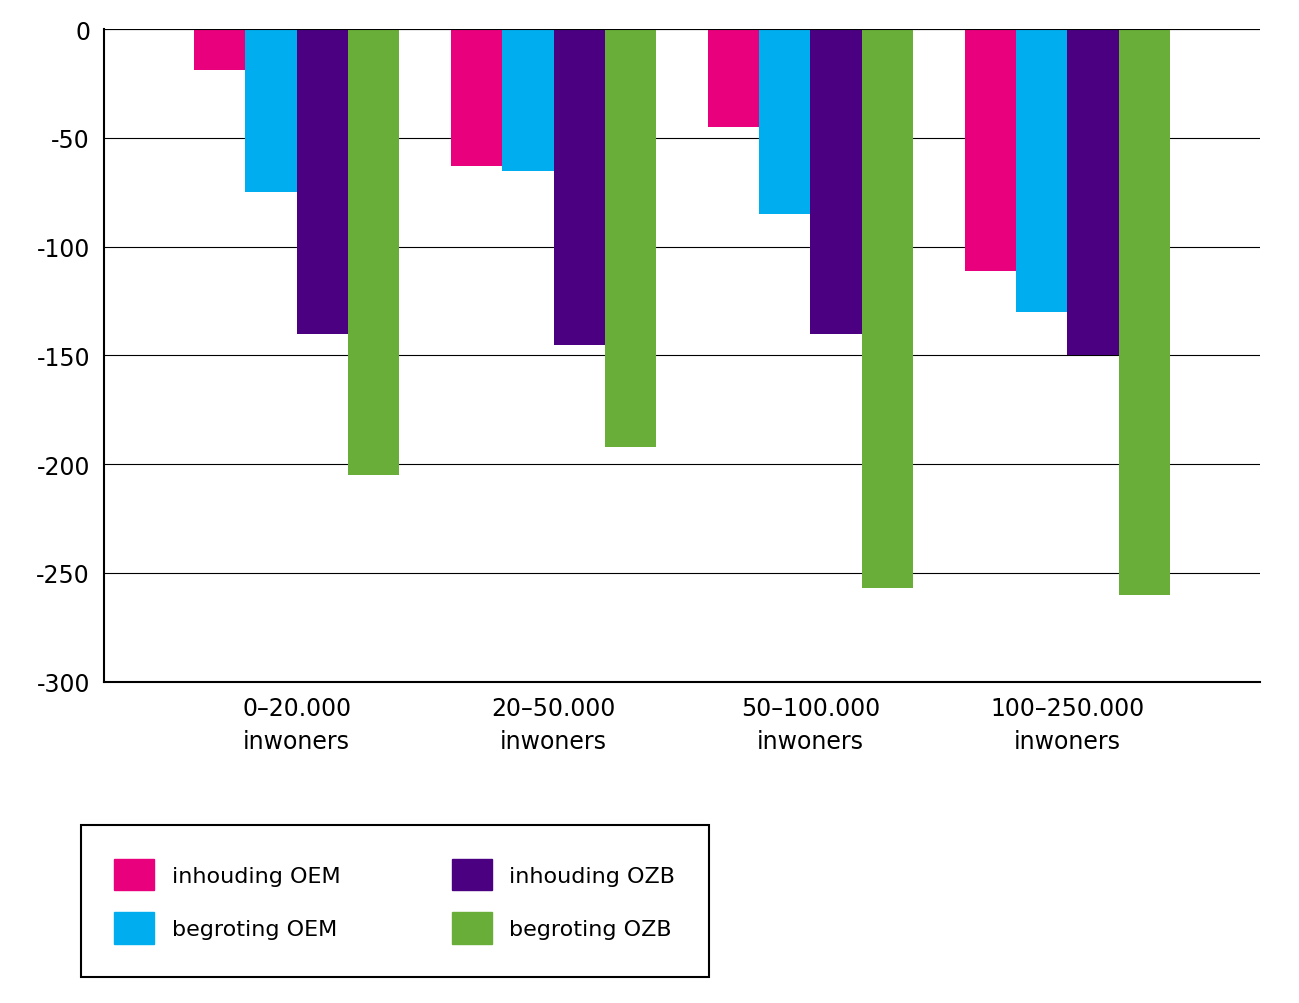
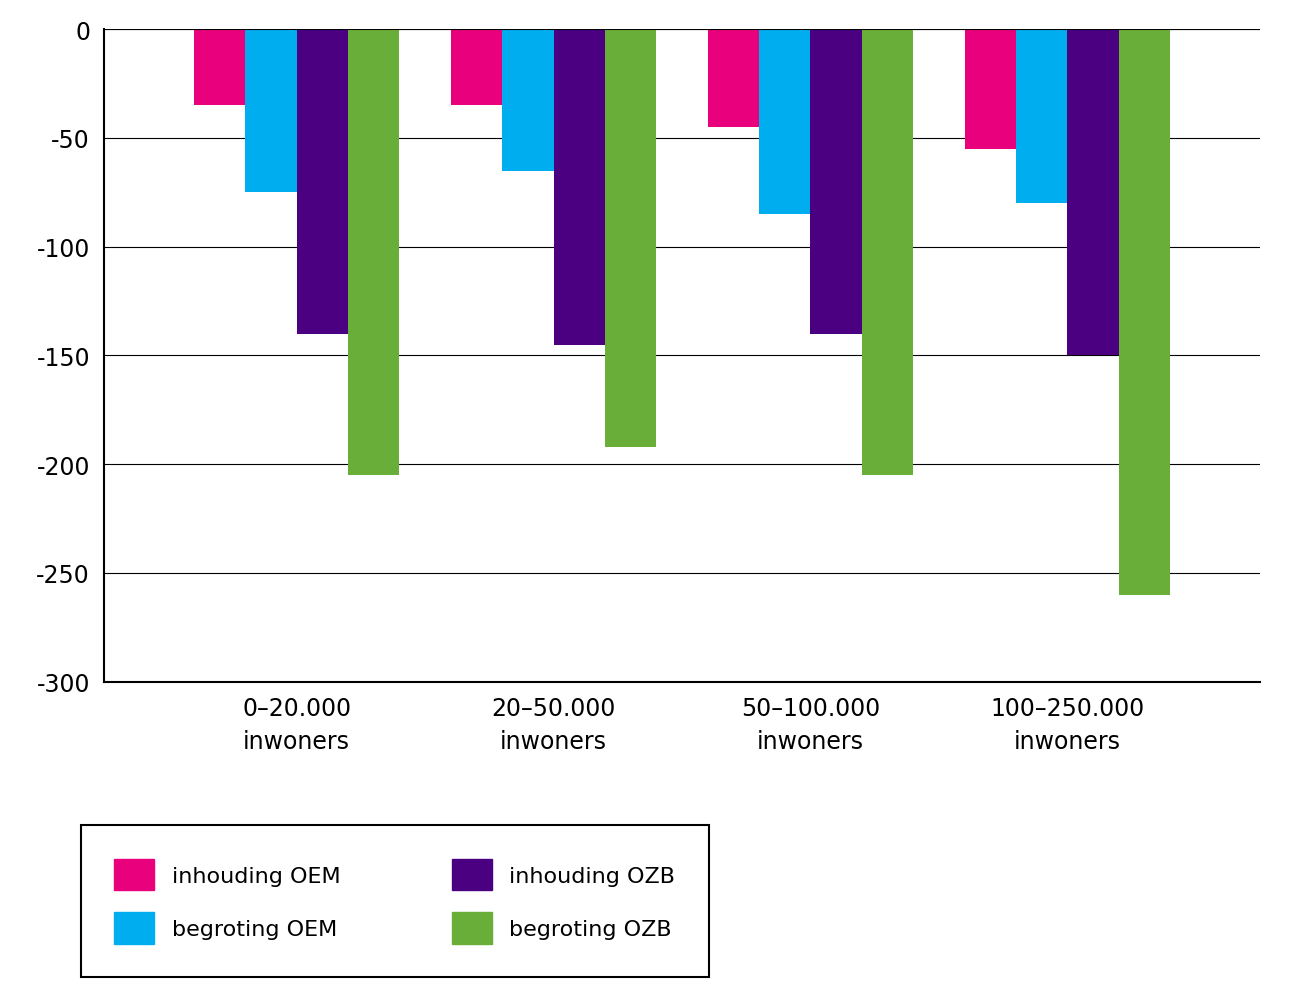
inhouding OEM/0–20.000 inwoners: -19 -> -35
inhouding OEM/20–50.000 inwoners: -63 -> -35
begroting OZB/50–100.000 inwoners: -257 -> -205
inhouding OEM/100–250.000 inwoners: -111 -> -55
begroting OEM/100–250.000 inwoners: -130 -> -80
